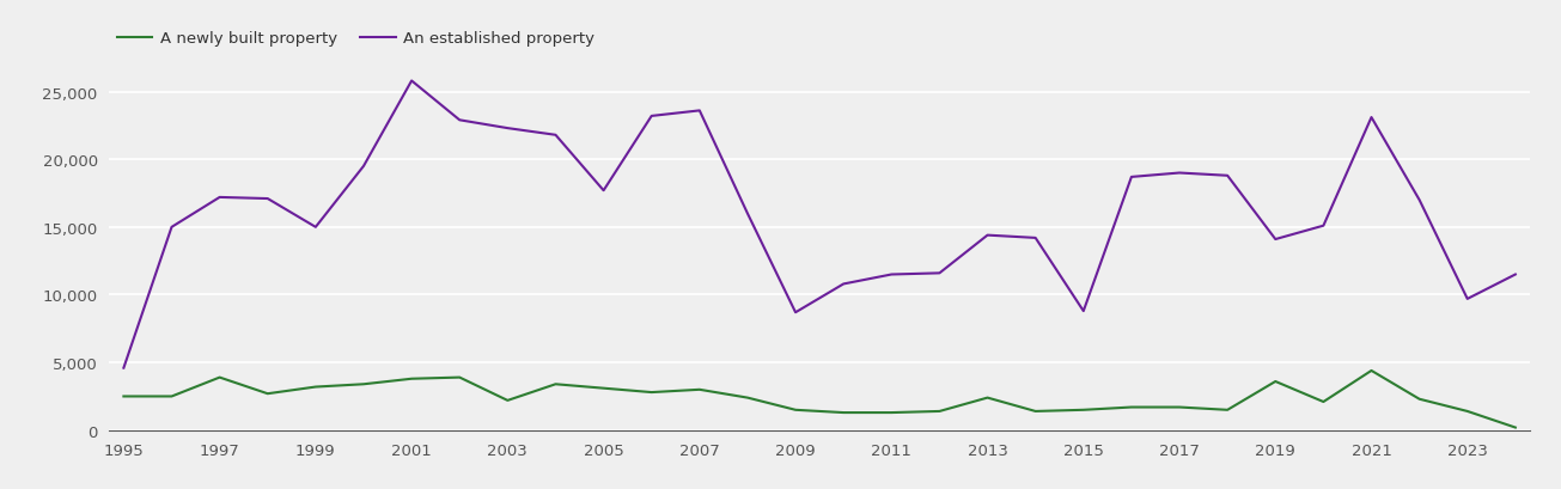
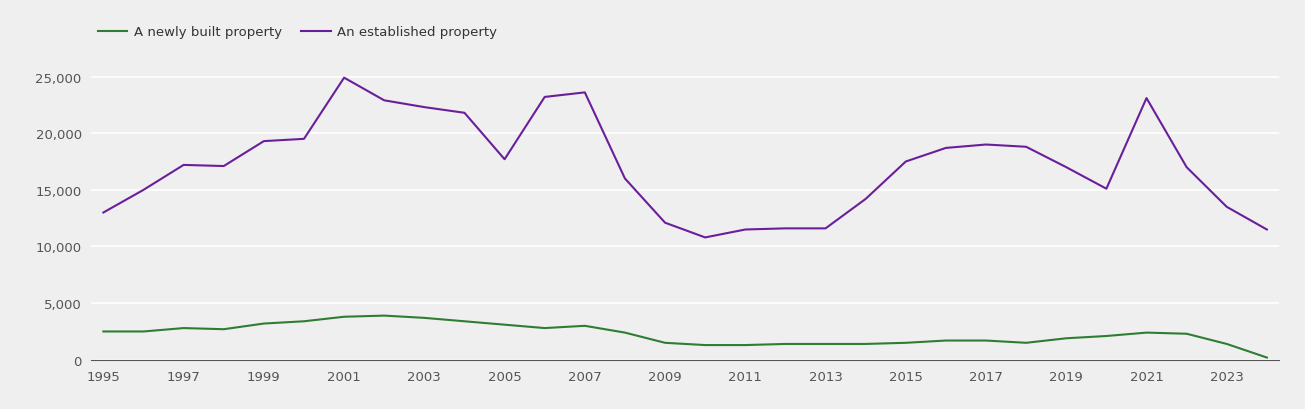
An established property/1995: 4,600 -> 13,000
A newly built property/1997: 3,900 -> 2,800
An established property/1999: 15,000 -> 19,300
An established property/2001: 25,800 -> 24,900
A newly built property/2003: 2,200 -> 3,700
An established property/2009: 8,700 -> 12,100
A newly built property/2013: 2,400 -> 1,400
An established property/2013: 14,400 -> 11,600
An established property/2015: 8,800 -> 17,500
A newly built property/2019: 3,600 -> 1,900
An established property/2019: 14,100 -> 17,000
A newly built property/2021: 4,400 -> 2,400
An established property/2023: 9,700 -> 13,500
